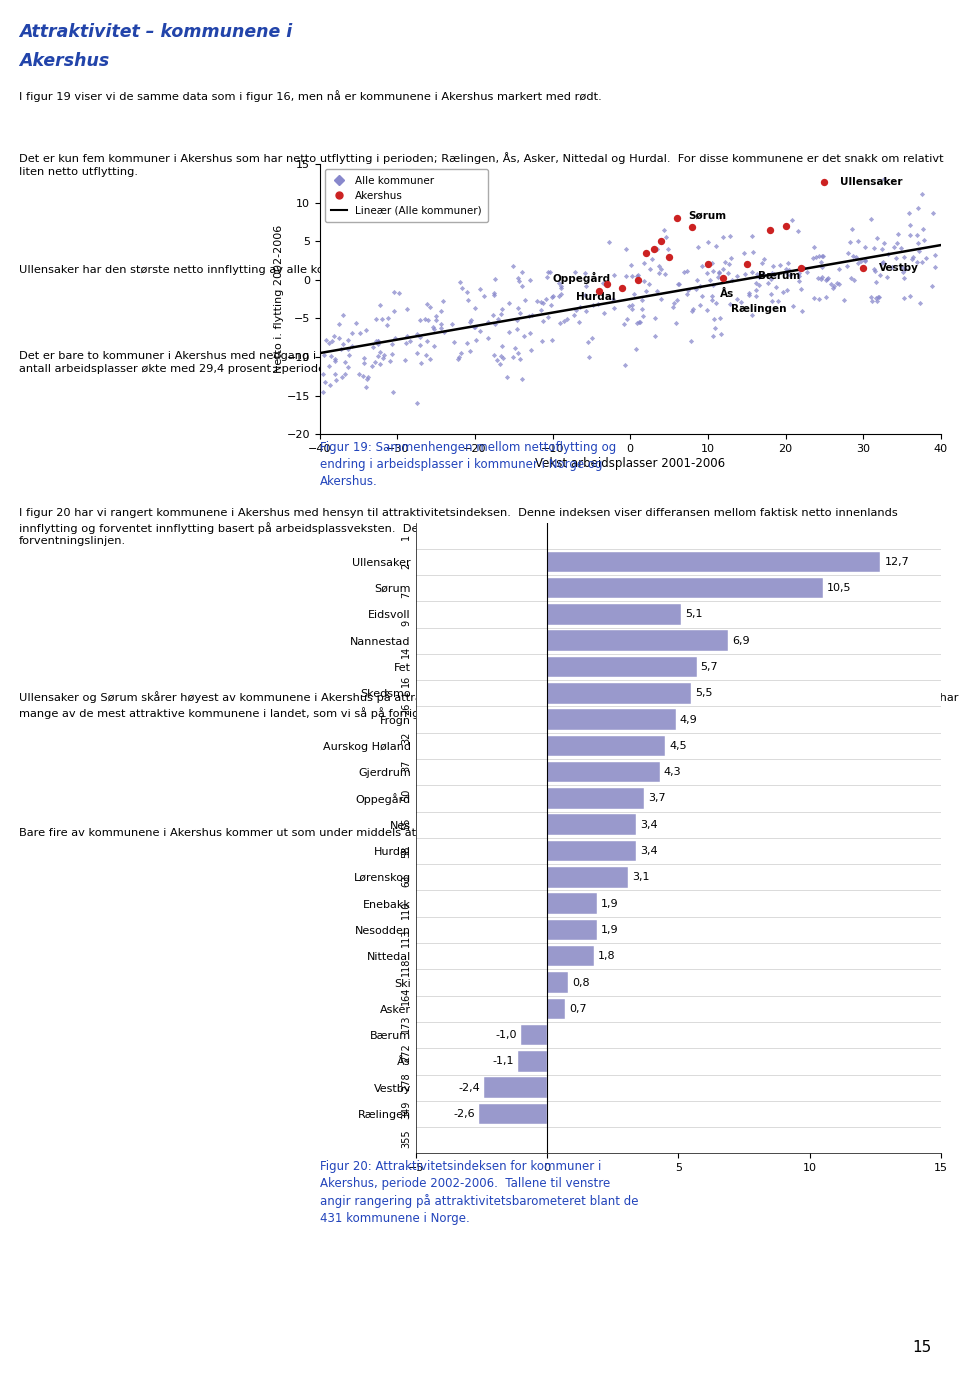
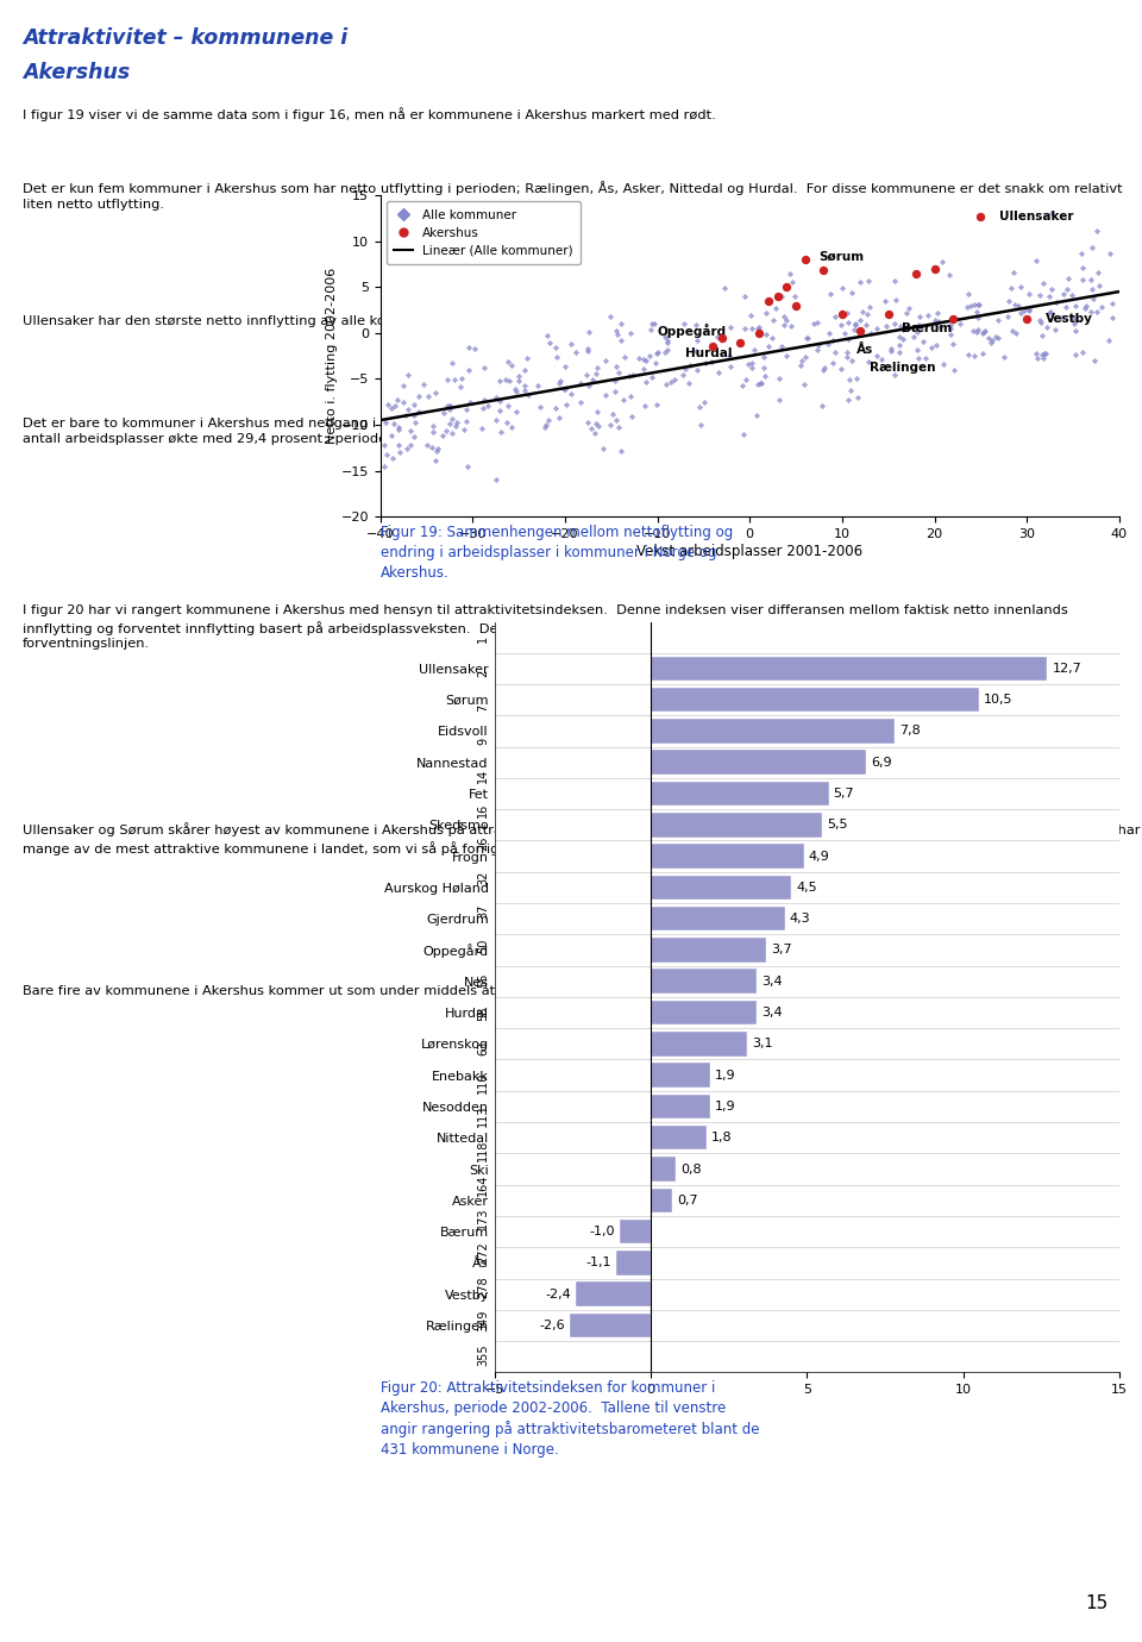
Eidsvoll: 5,1 -> 7,8
